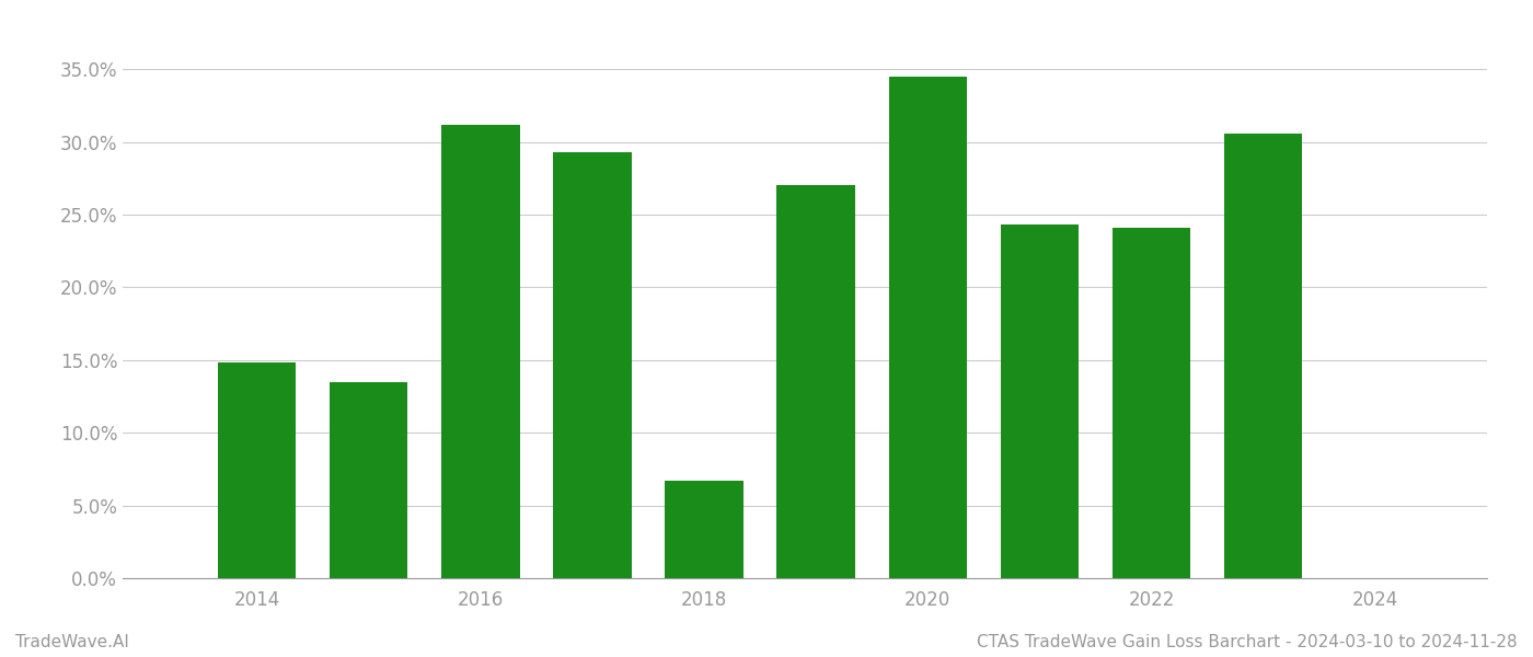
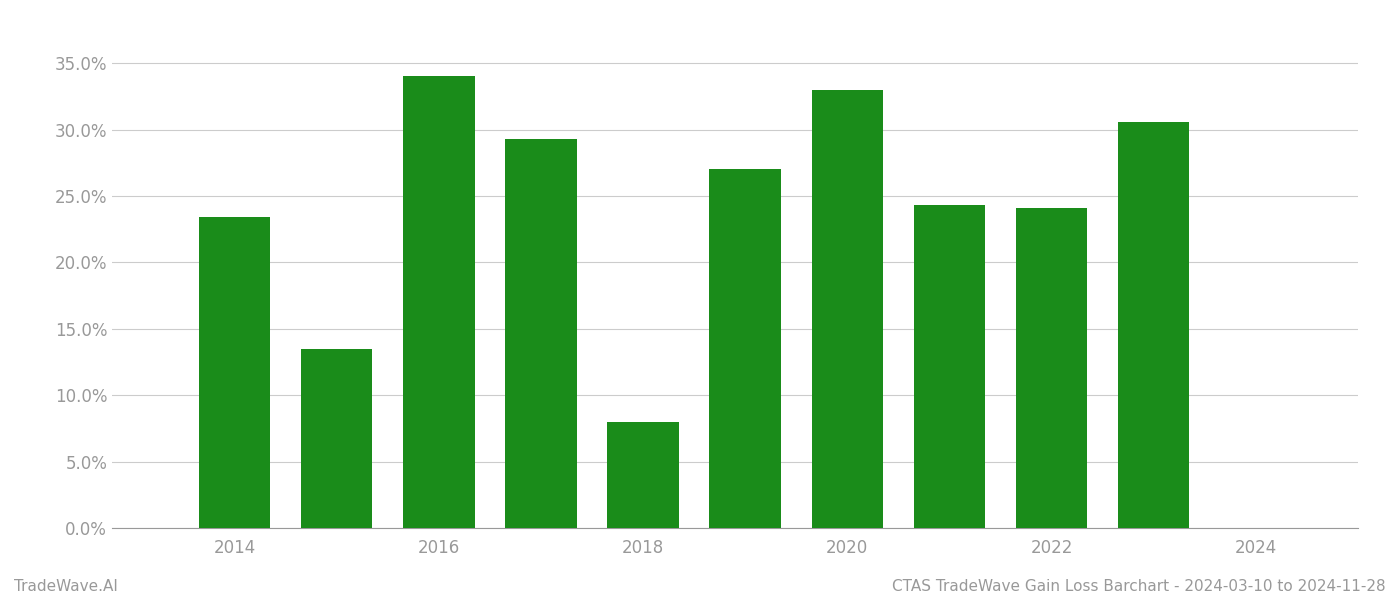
2014: 14.8% -> 23.4%
2016: 31.2% -> 34.0%
2018: 6.7% -> 8.0%
2020: 34.5% -> 33.0%
